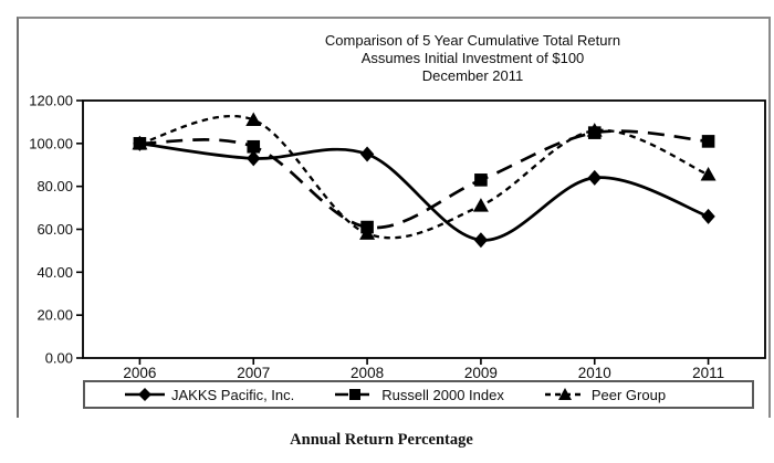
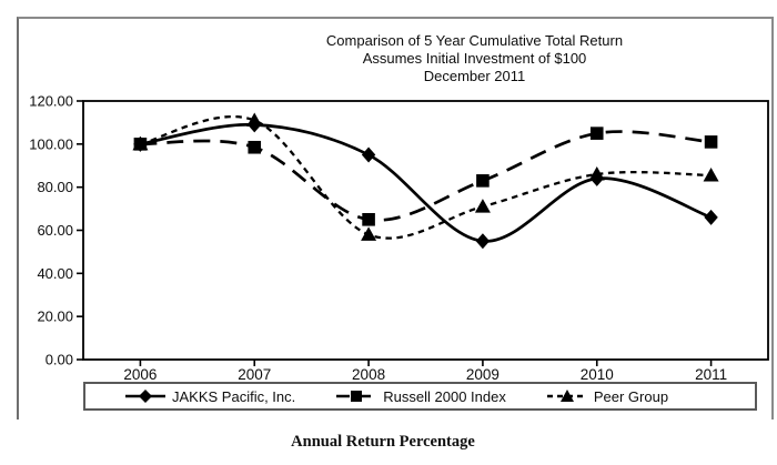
JAKKS Pacific, Inc./2007: 93 -> 109
Russell 2000 Index/2008: 61 -> 65
Peer Group/2010: 106 -> 86
